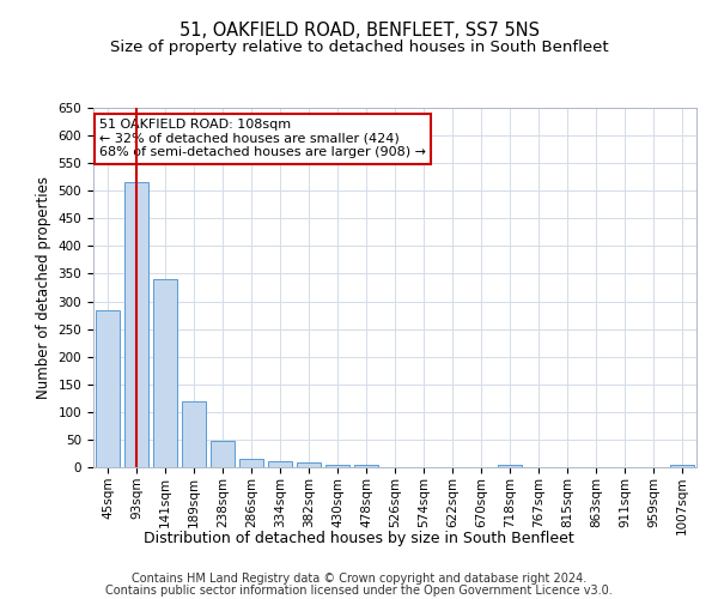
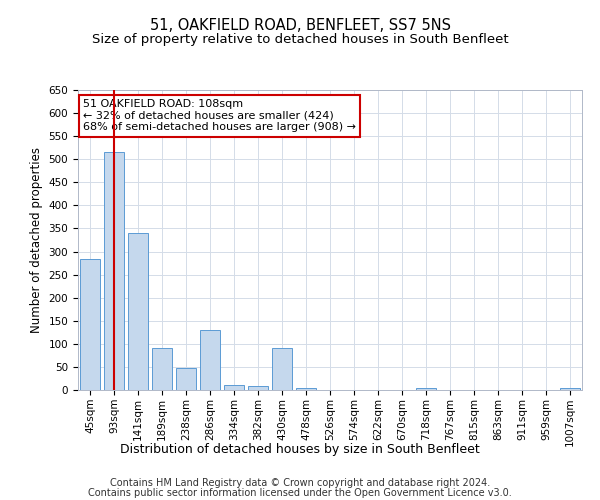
189sqm: 120 -> 90
286sqm: 15 -> 130
430sqm: 5 -> 90
